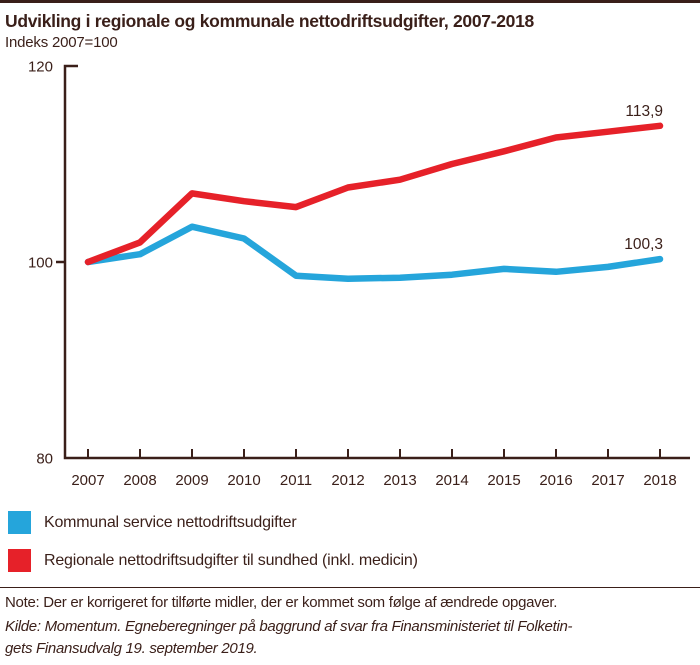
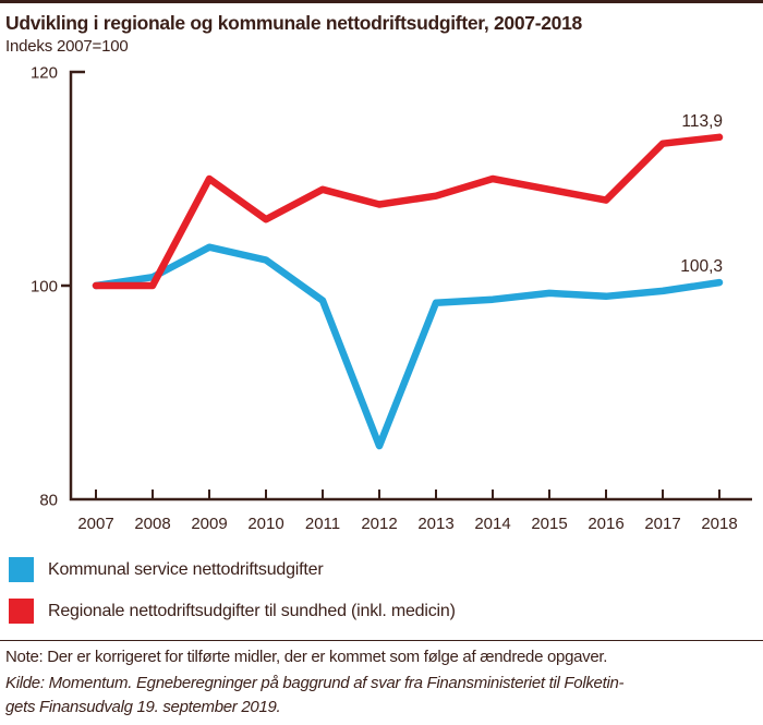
Regionale nettodriftsudgifter til sundhed (inkl. medicin)/2008: 102 -> 100
Regionale nettodriftsudgifter til sundhed (inkl. medicin)/2009: 107 -> 110
Regionale nettodriftsudgifter til sundhed (inkl. medicin)/2011: 106 -> 109
Kommunal service nettodriftsudgifter/2012: 98 -> 85
Regionale nettodriftsudgifter til sundhed (inkl. medicin)/2015: 111 -> 109
Regionale nettodriftsudgifter til sundhed (inkl. medicin)/2016: 113 -> 108
